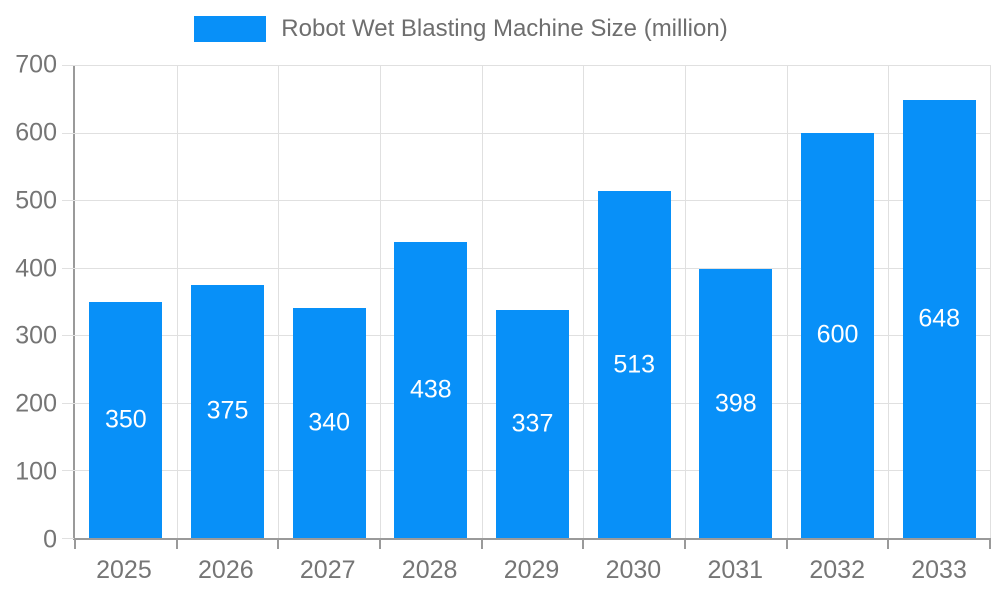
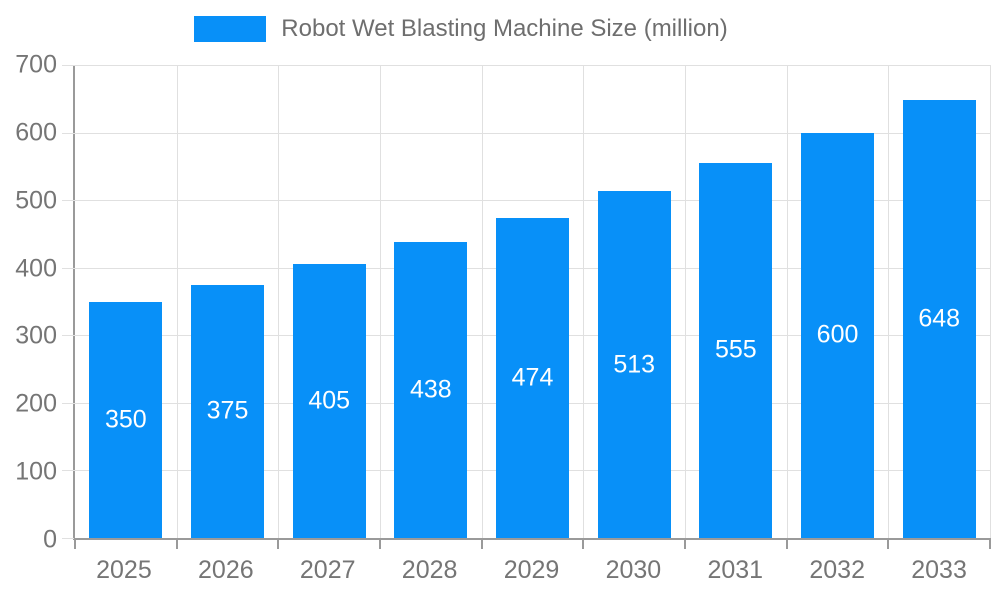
2027: 340 -> 405
2029: 337 -> 474
2031: 398 -> 555
